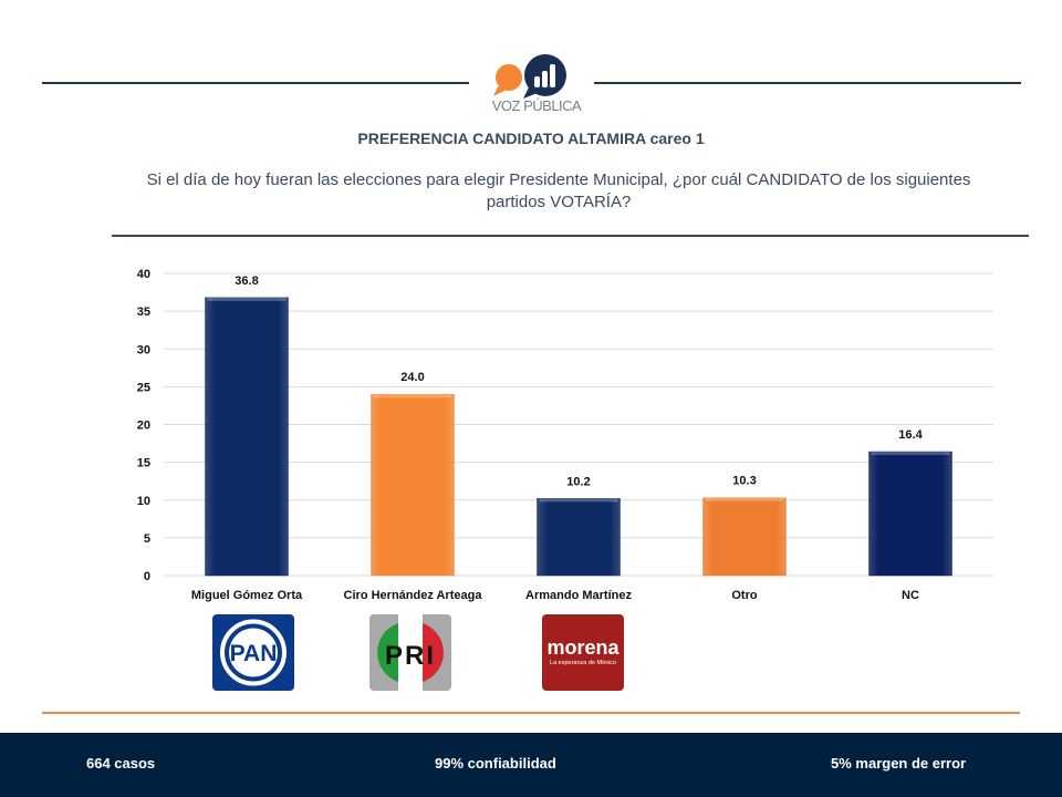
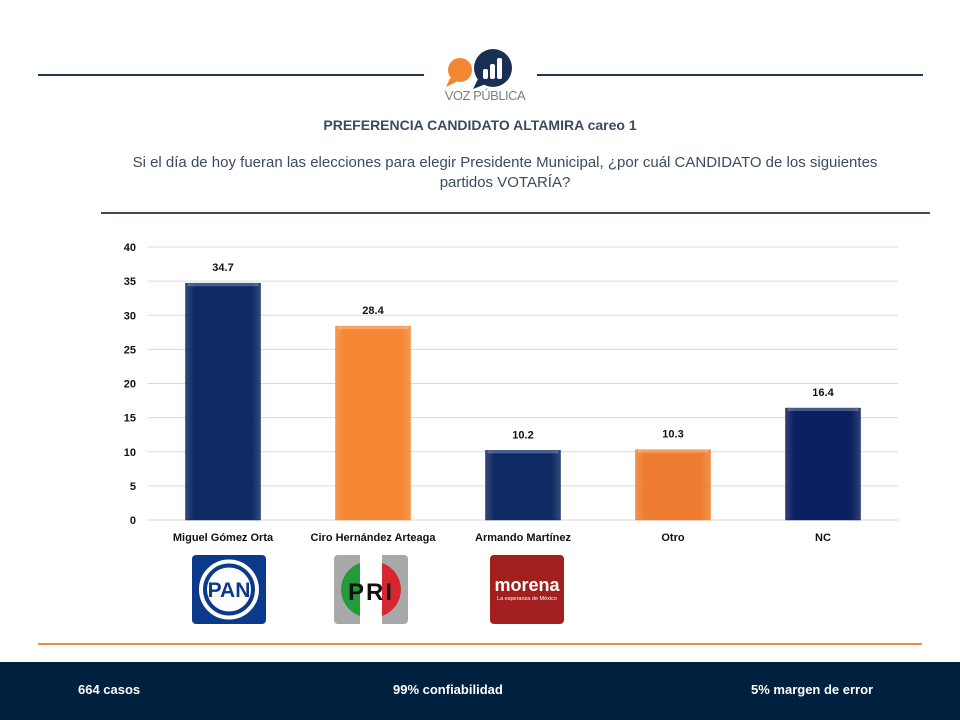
Miguel Gómez Orta: 36.8 -> 34.7
Ciro Hernández Arteaga: 24.0 -> 28.4
